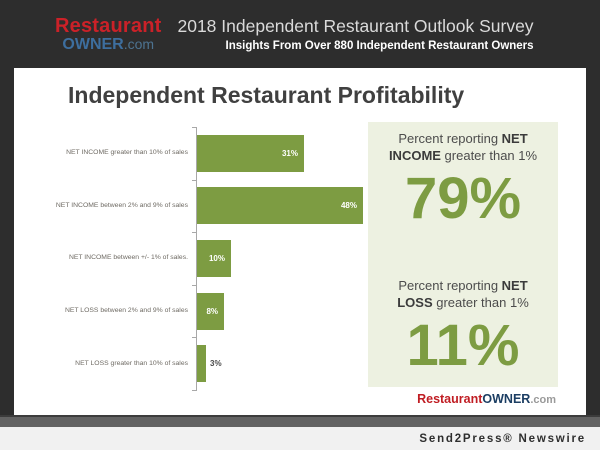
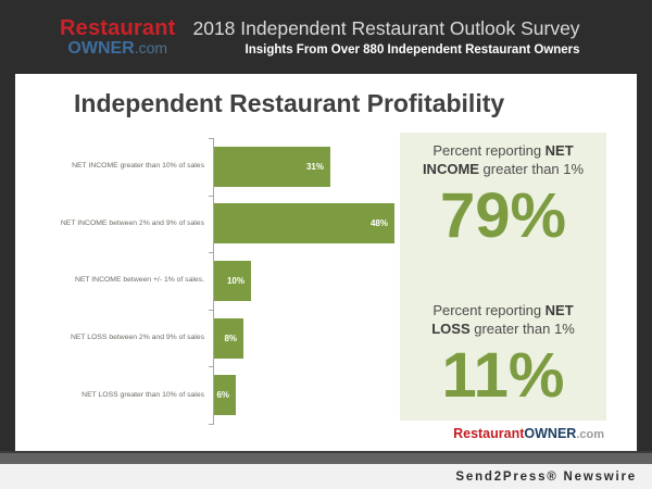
NET LOSS greater than 10% of sales: 3% -> 6%
